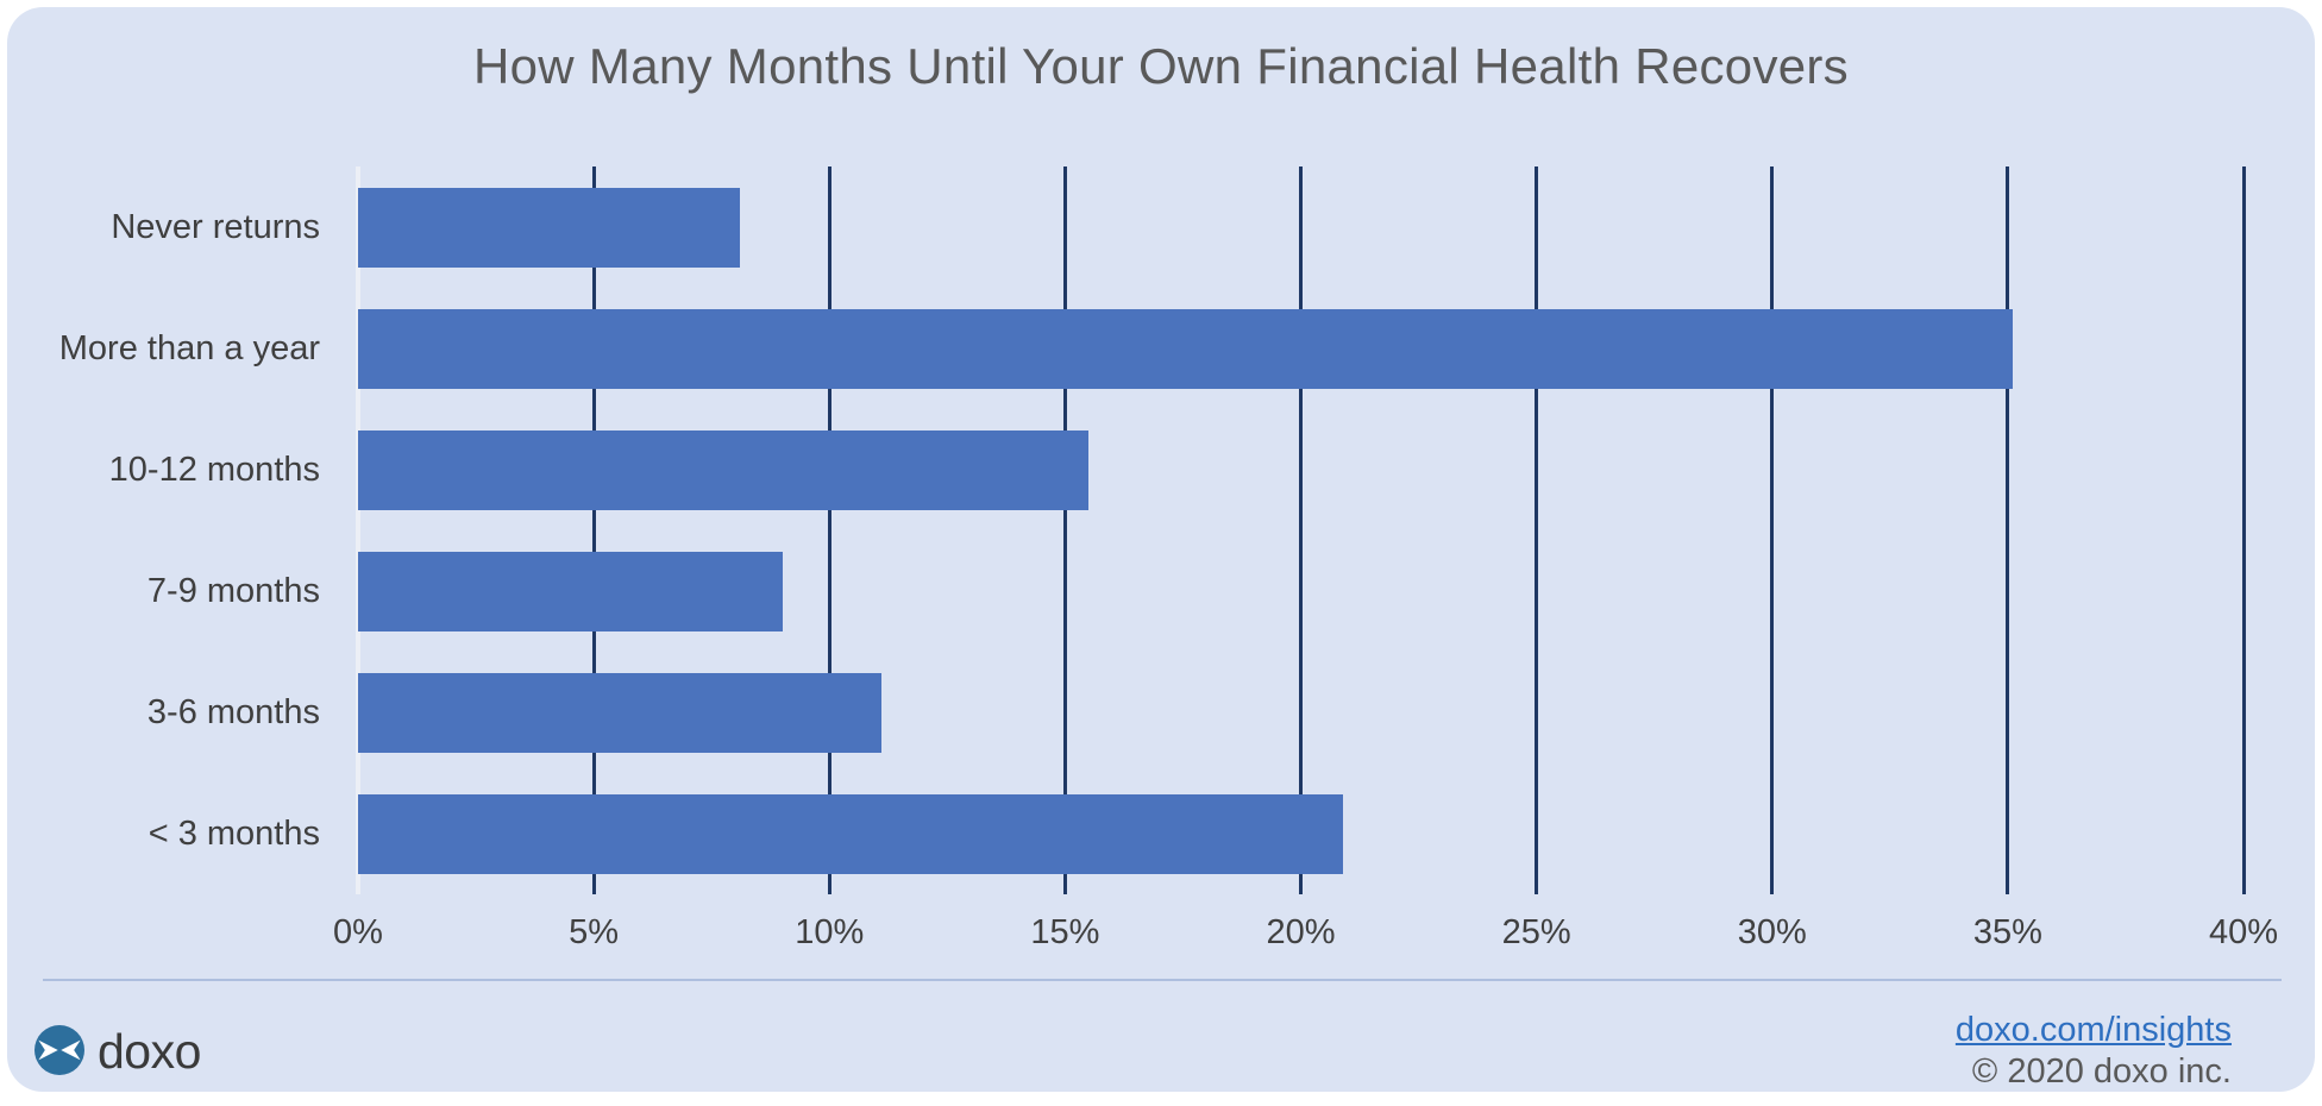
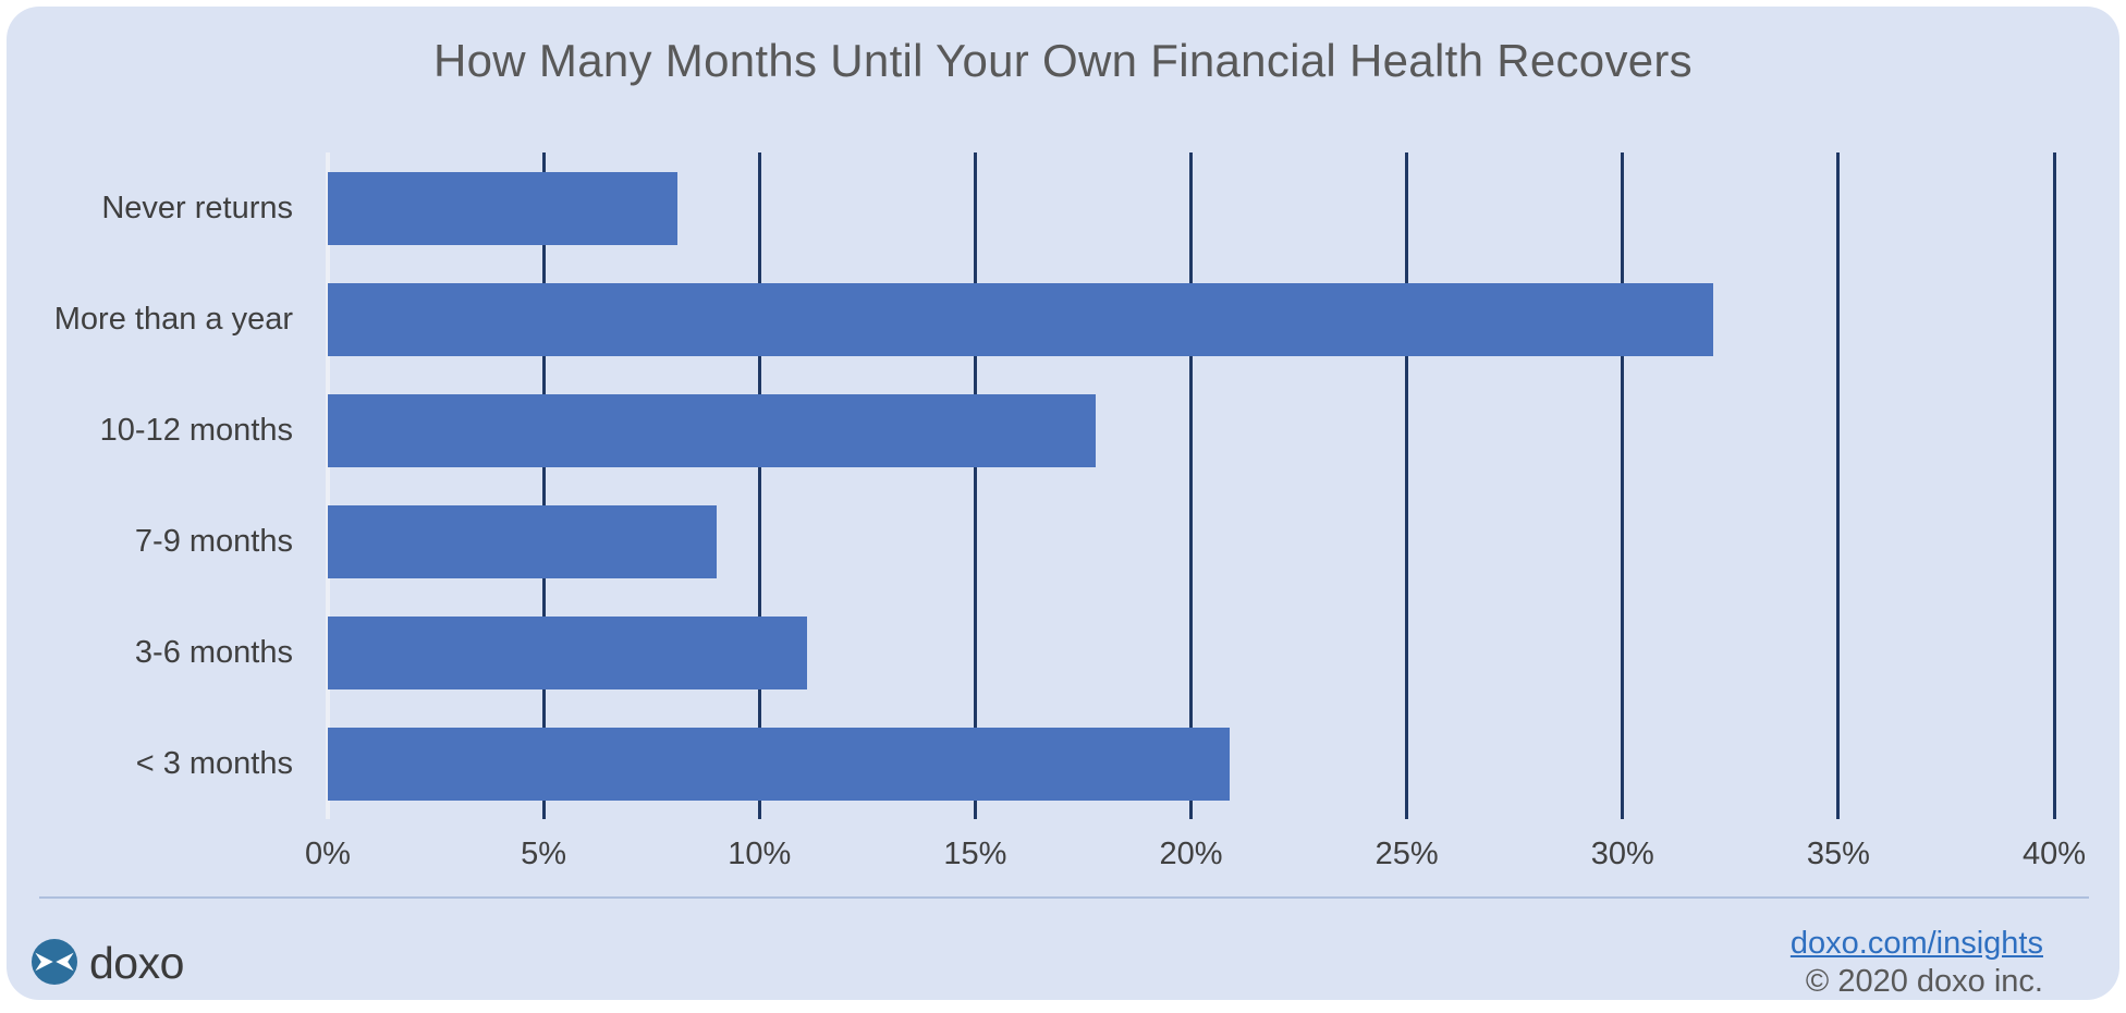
More than a year: 35.1% -> 32.1%
10-12 months: 15.5% -> 17.8%
